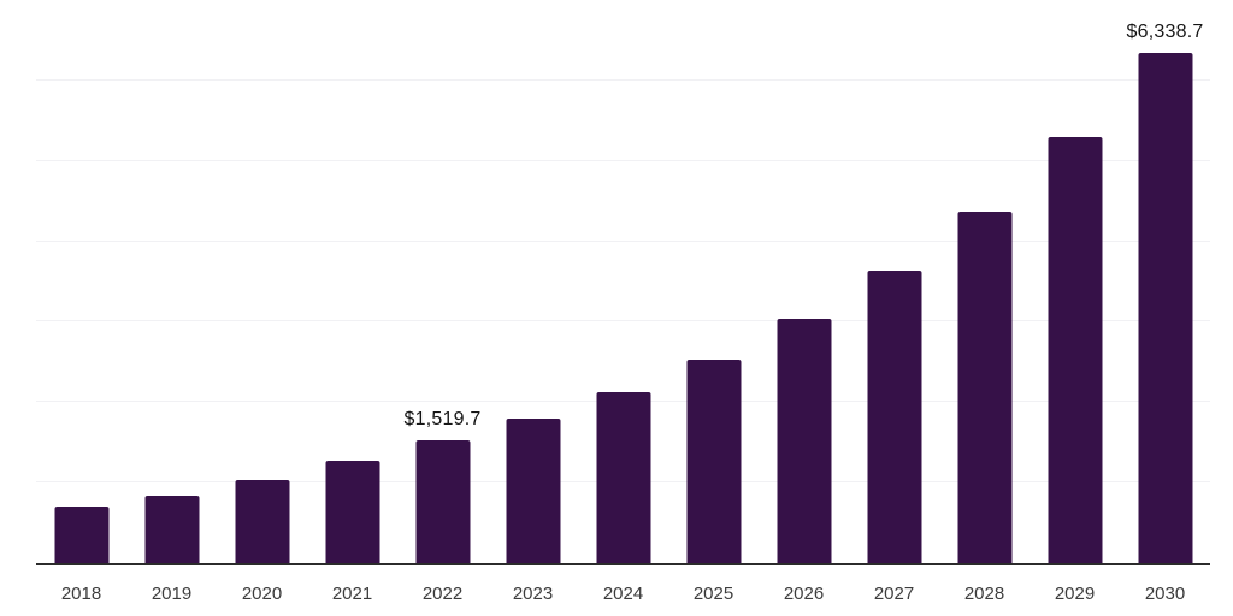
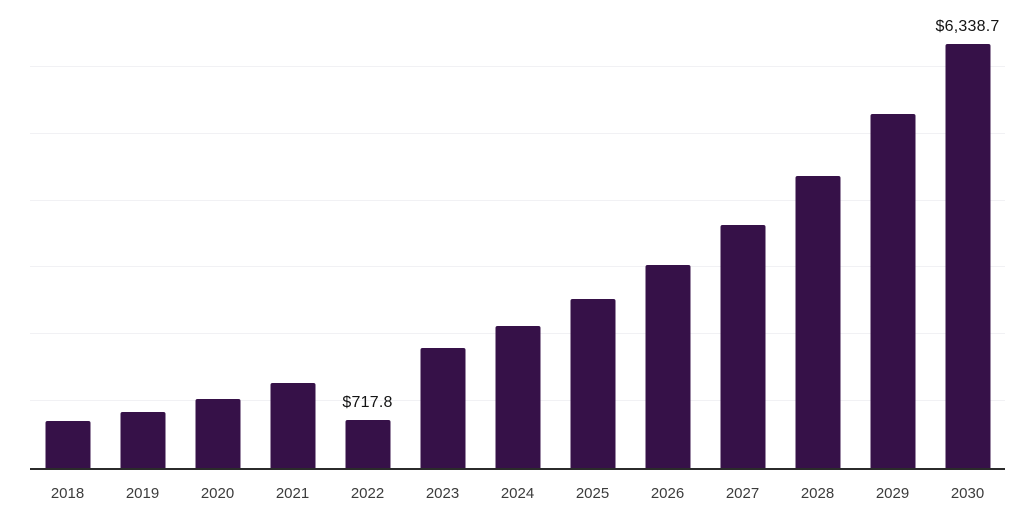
2022: $1,519.7 -> $717.8
